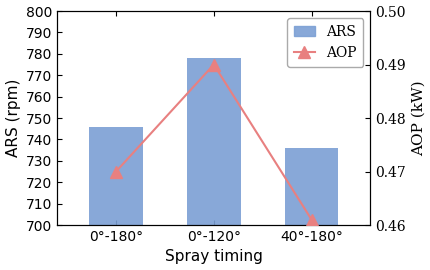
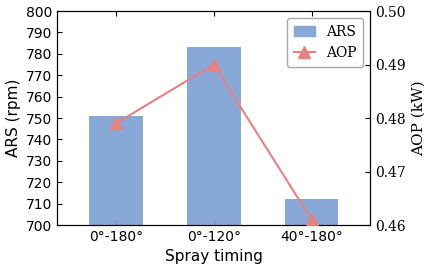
ARS/0°-180°: 746 -> 751
AOP/0°-180°: 0.470 -> 0.479
ARS/0°-120°: 778 -> 783
ARS/40°-180°: 736 -> 712
